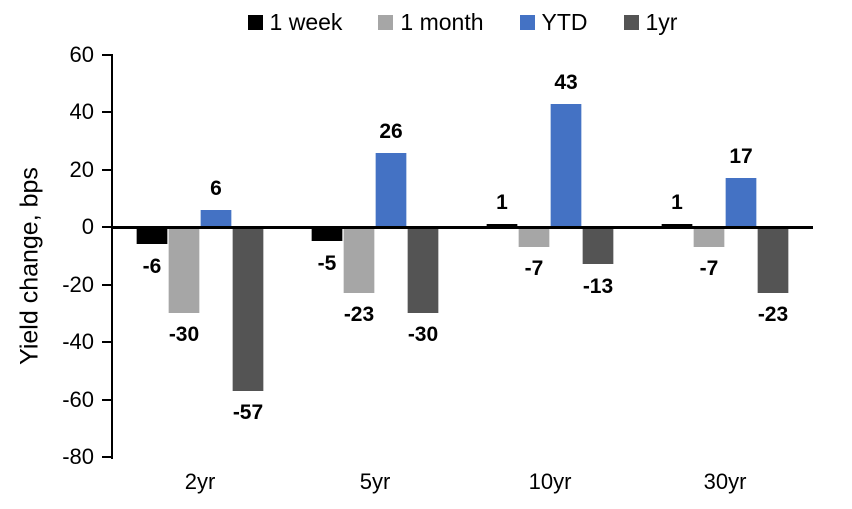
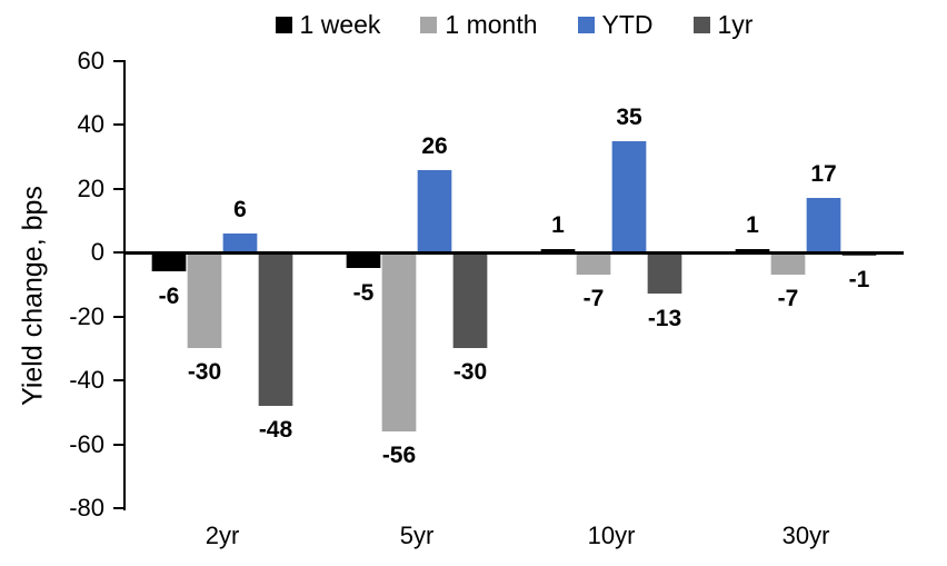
1yr/2yr: -57 -> -48
1 month/5yr: -23 -> -56
YTD/10yr: 43 -> 35
1yr/30yr: -23 -> -1
